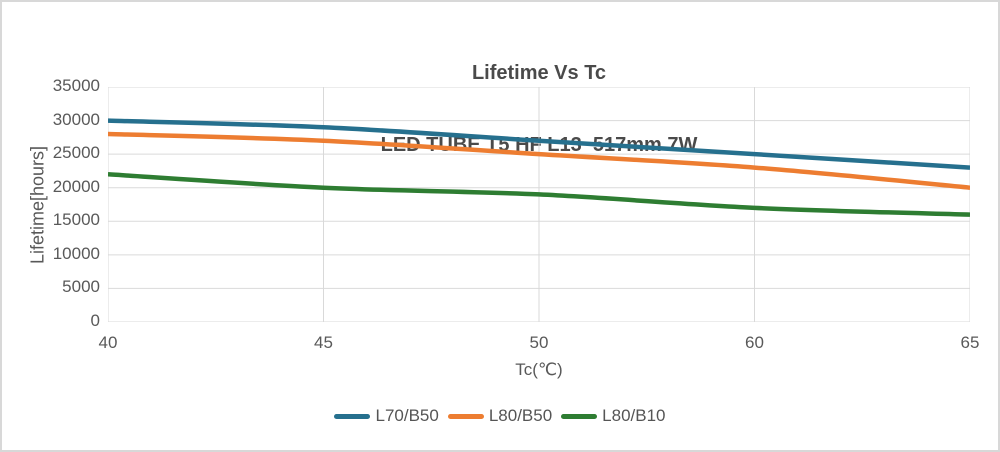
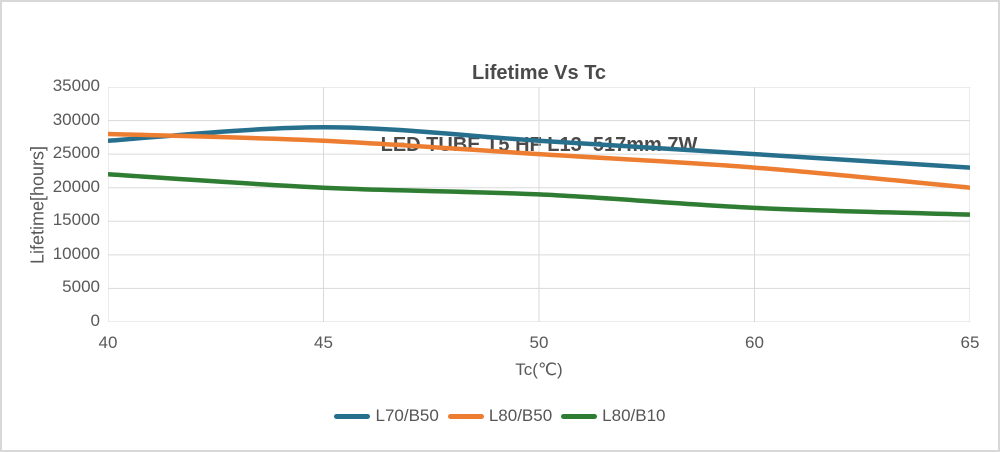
L70/B50/40: 30000 -> 27000
